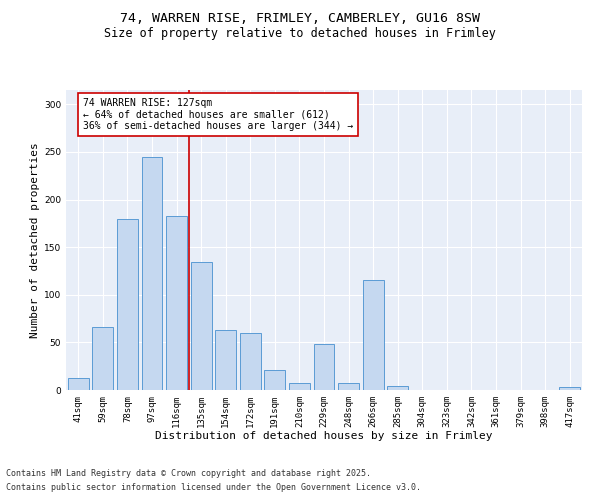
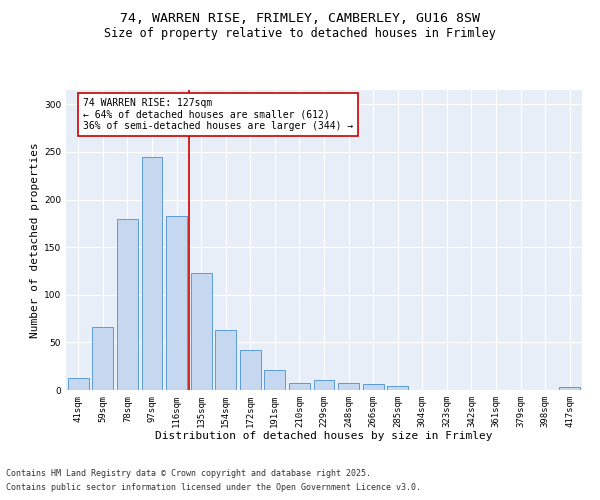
135sqm: 134 -> 123
172sqm: 60 -> 42
229sqm: 48 -> 10
266sqm: 116 -> 6
